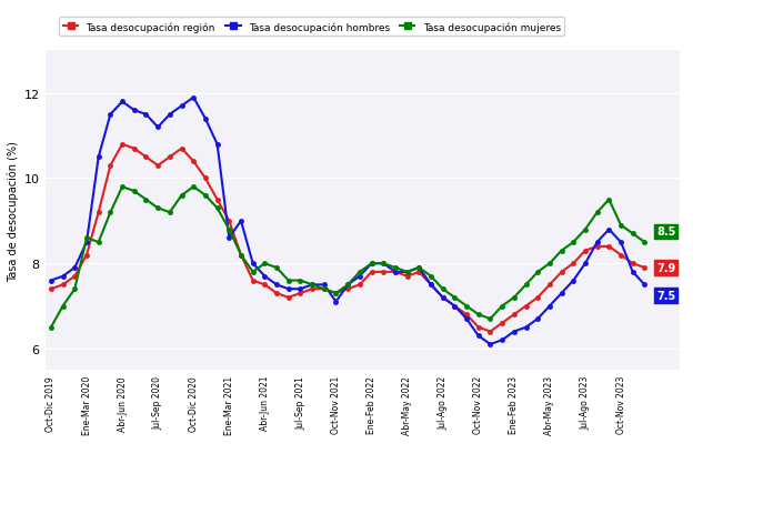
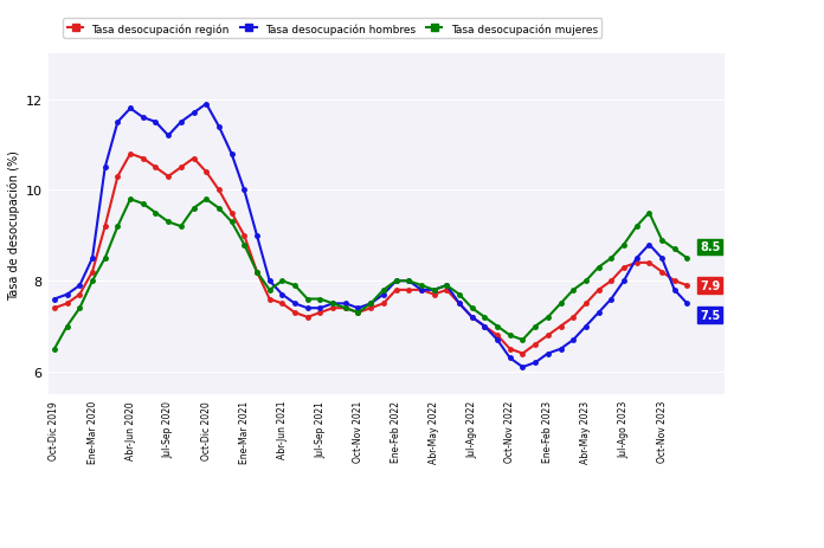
Tasa desocupación mujeres/Ene-Mar 2020: 8.6 -> 8.0
Tasa desocupación hombres/Ene-Mar 2021: 8.6 -> 10.0
Tasa desocupación hombres/Oct-Nov 2021: 7.1 -> 7.4
